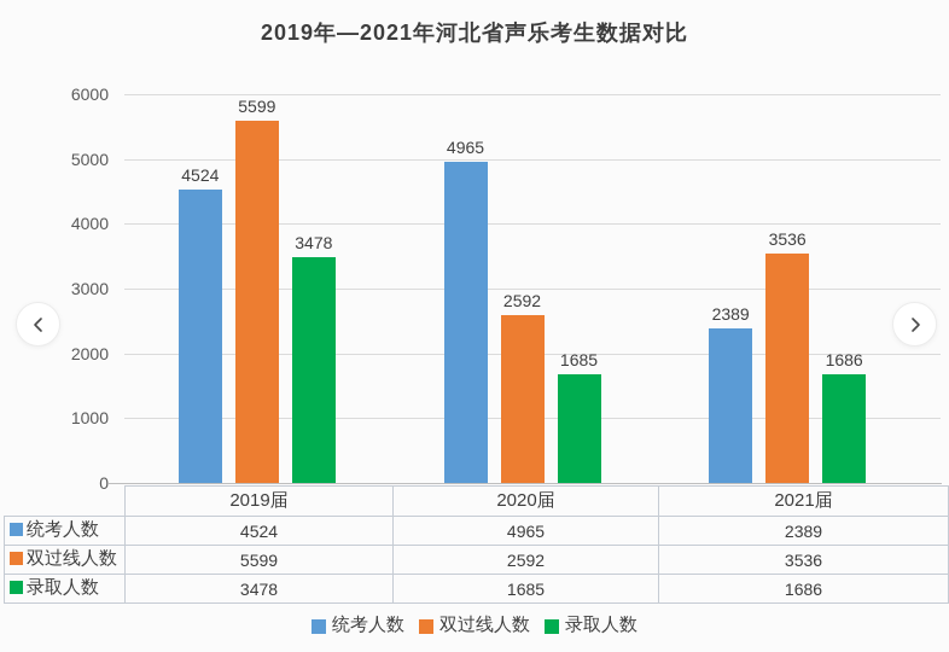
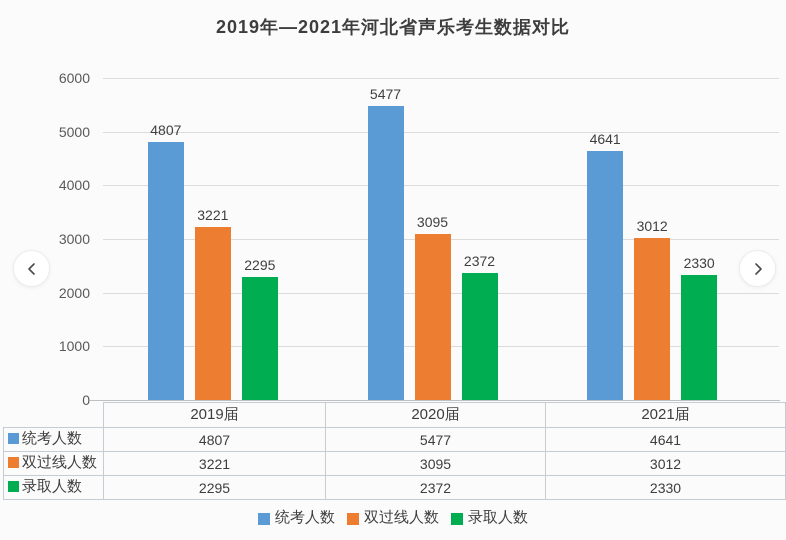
统考人数/2019届: 4524 -> 4807
双过线人数/2019届: 5599 -> 3221
录取人数/2019届: 3478 -> 2295
统考人数/2020届: 4965 -> 5477
双过线人数/2020届: 2592 -> 3095
录取人数/2020届: 1685 -> 2372
统考人数/2021届: 2389 -> 4641
双过线人数/2021届: 3536 -> 3012
录取人数/2021届: 1686 -> 2330
